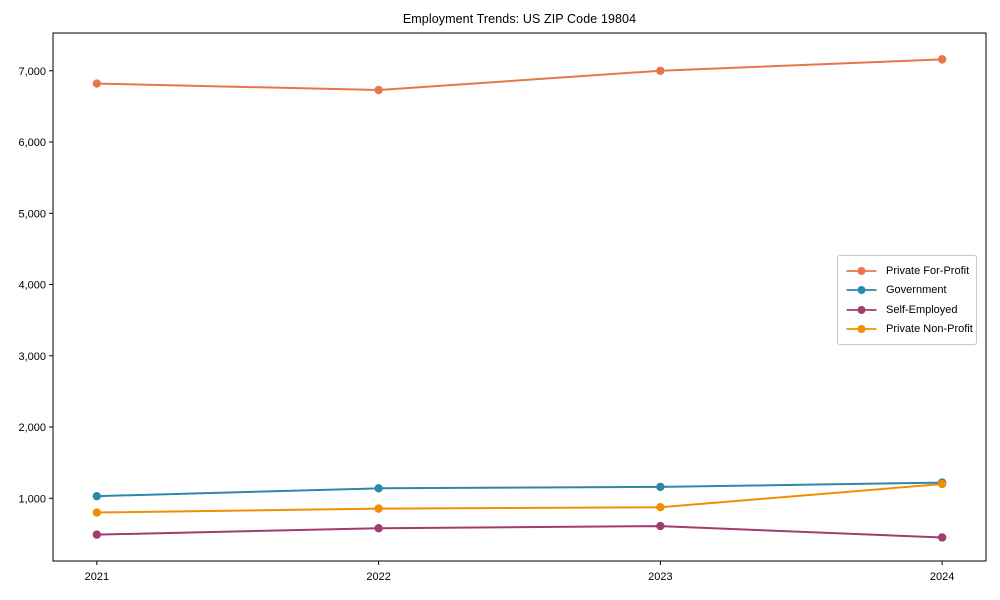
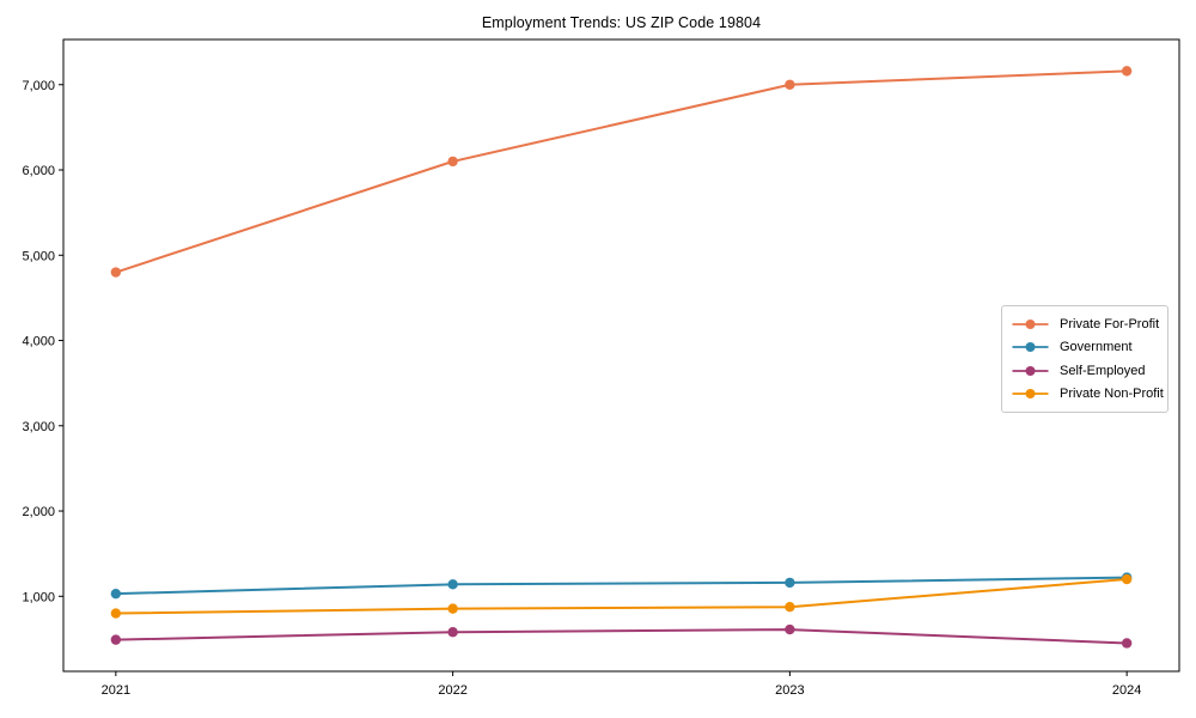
Private For-Profit/2021: 6800 -> 4800
Private For-Profit/2022: 6700 -> 6100
